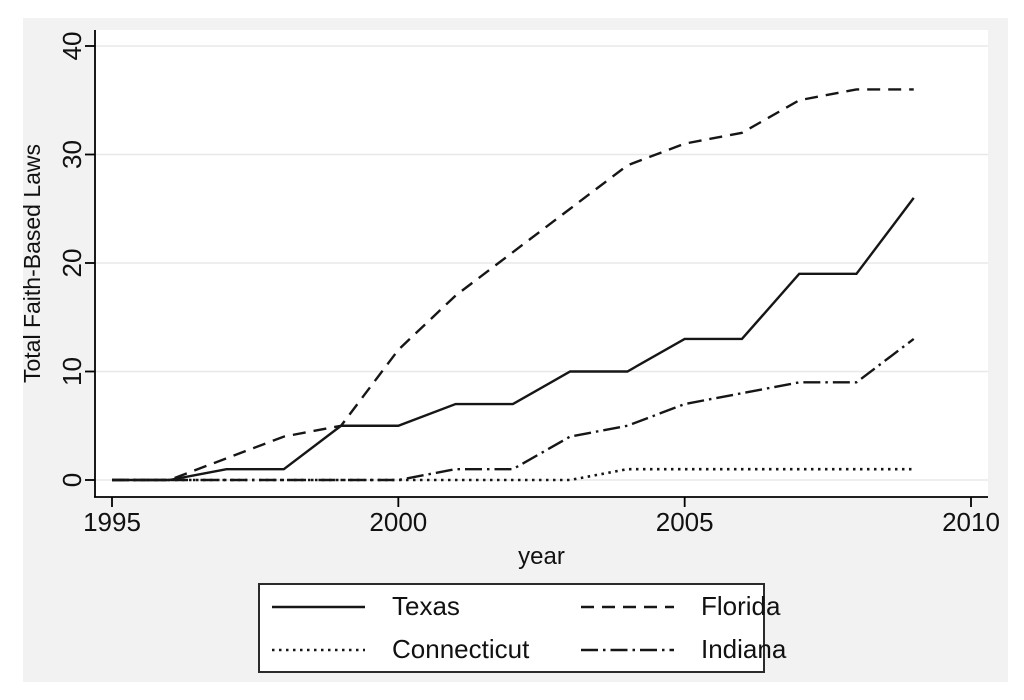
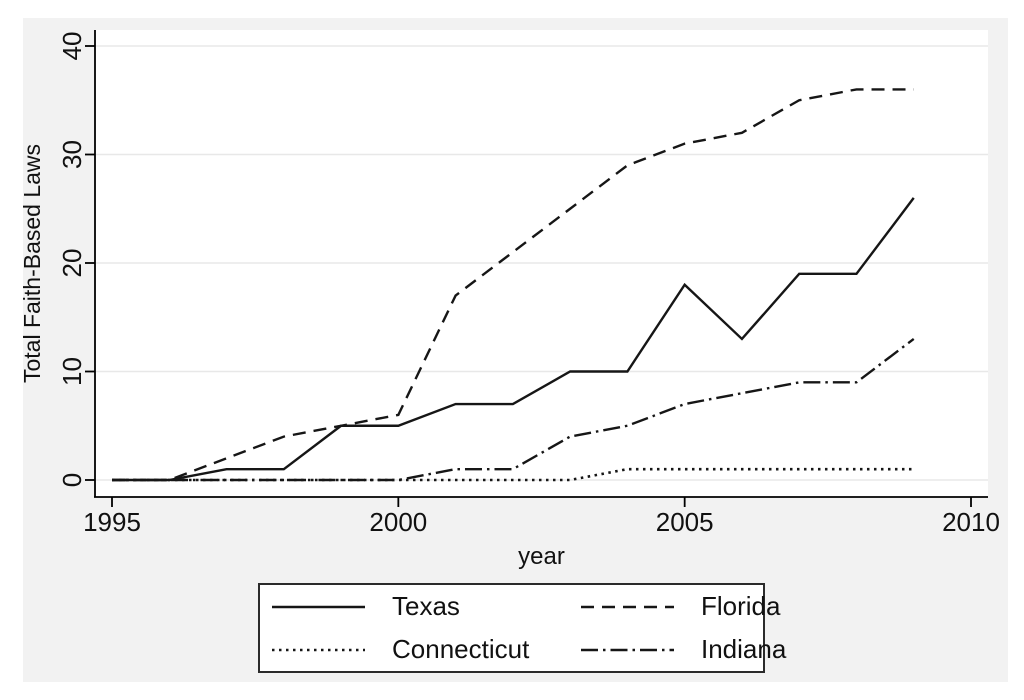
Florida/2000: 12 -> 6
Texas/2005: 13 -> 18
